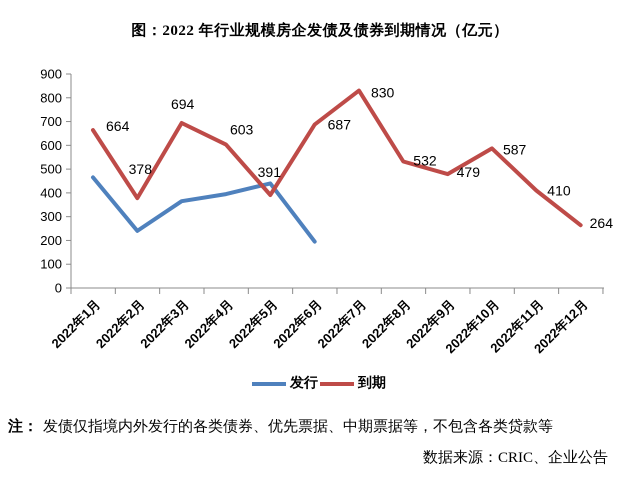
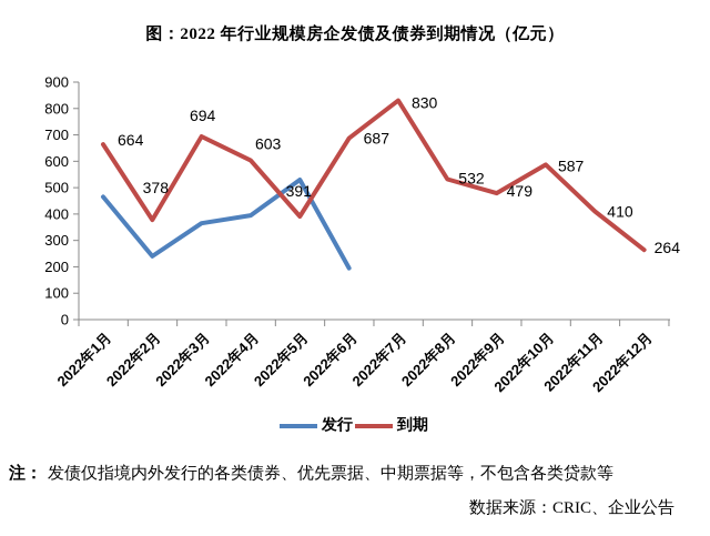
发行/2022年5月: 440 -> 530
